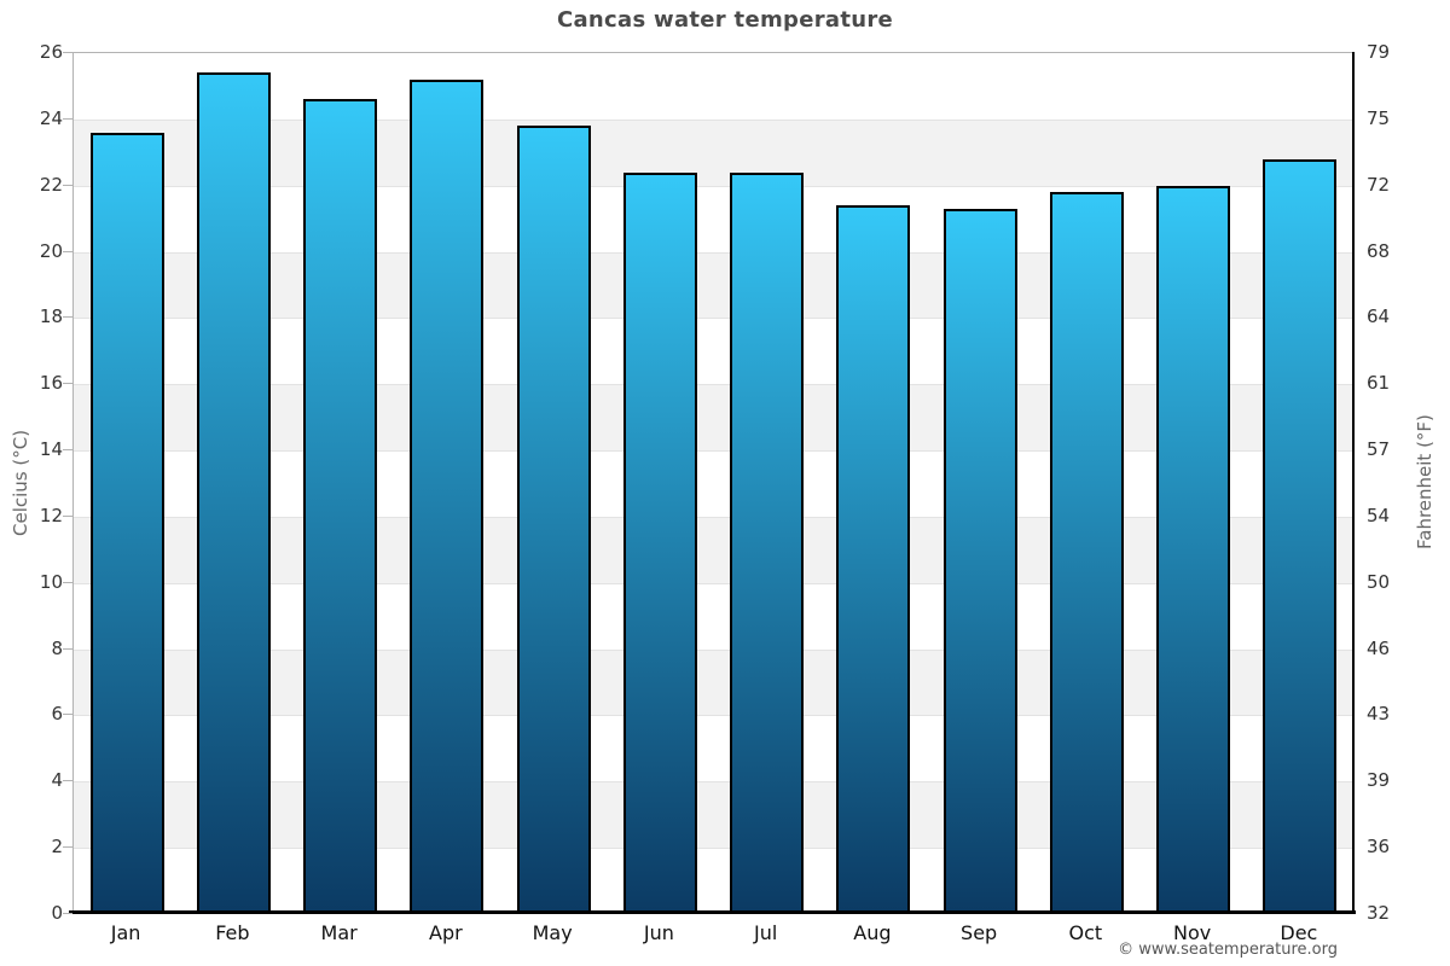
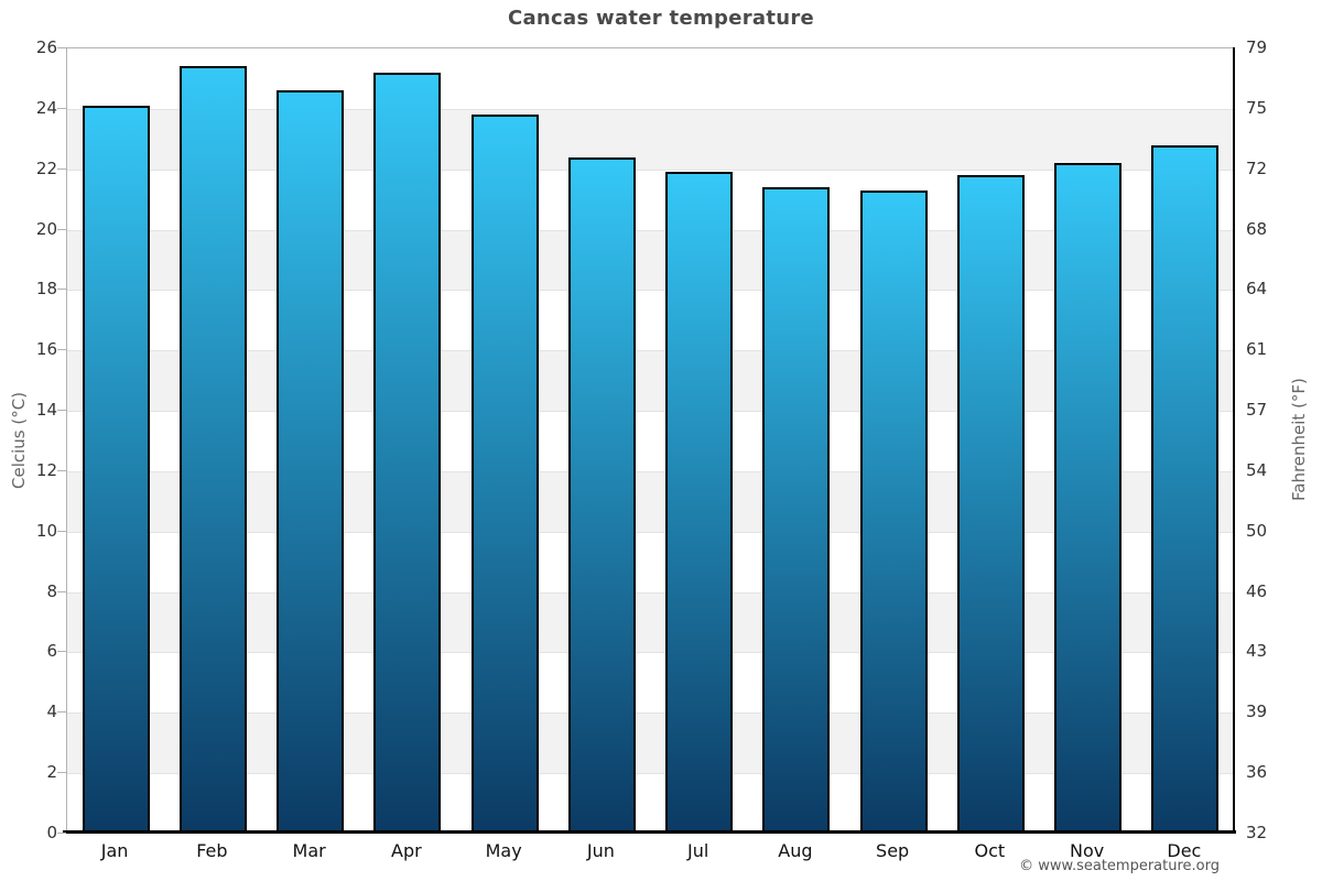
Jan: 23.6 -> 24.1
Jul: 22.4 -> 21.9
Nov: 22.0 -> 22.2
